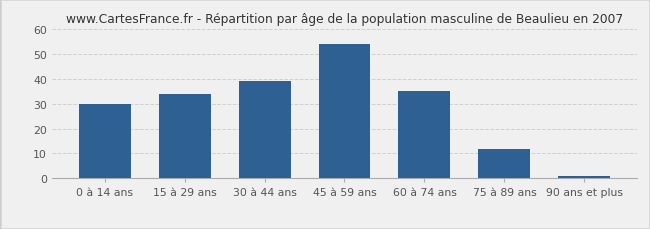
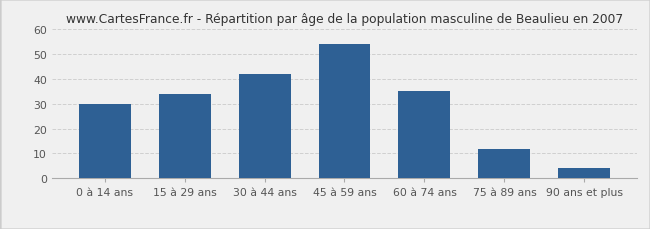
30 à 44 ans: 39 -> 42
90 ans et plus: 1 -> 4
